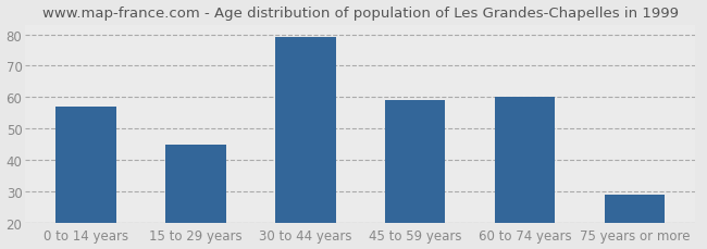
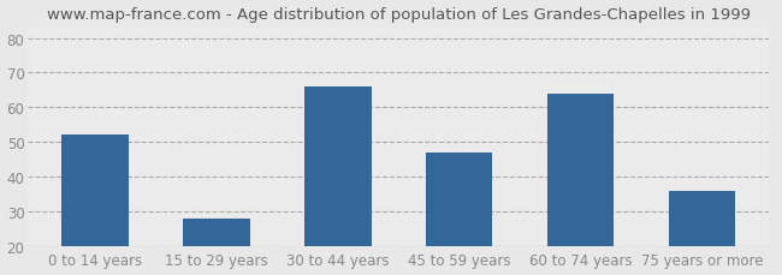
0 to 14 years: 57 -> 52
15 to 29 years: 45 -> 28
30 to 44 years: 79 -> 66
45 to 59 years: 59 -> 47
60 to 74 years: 60 -> 64
75 years or more: 29 -> 36
